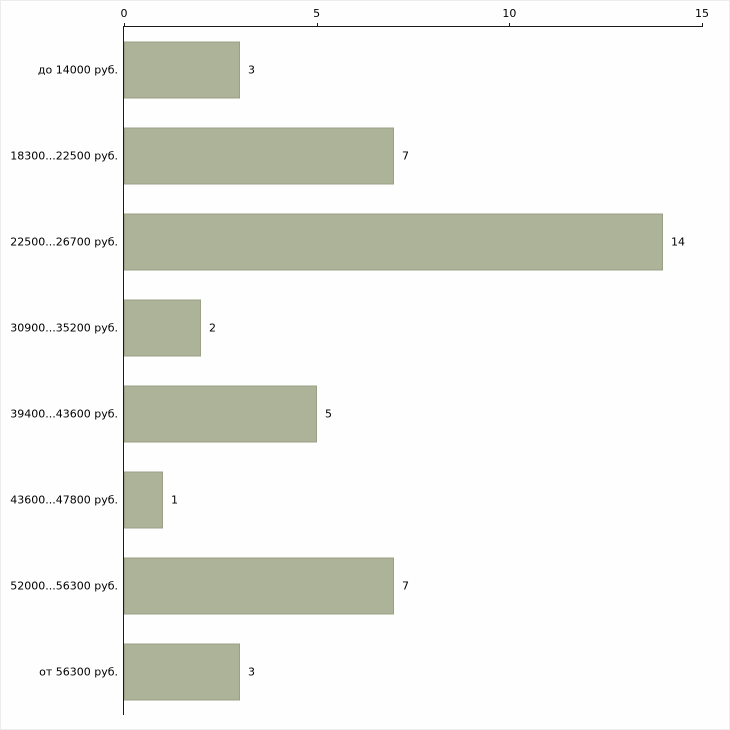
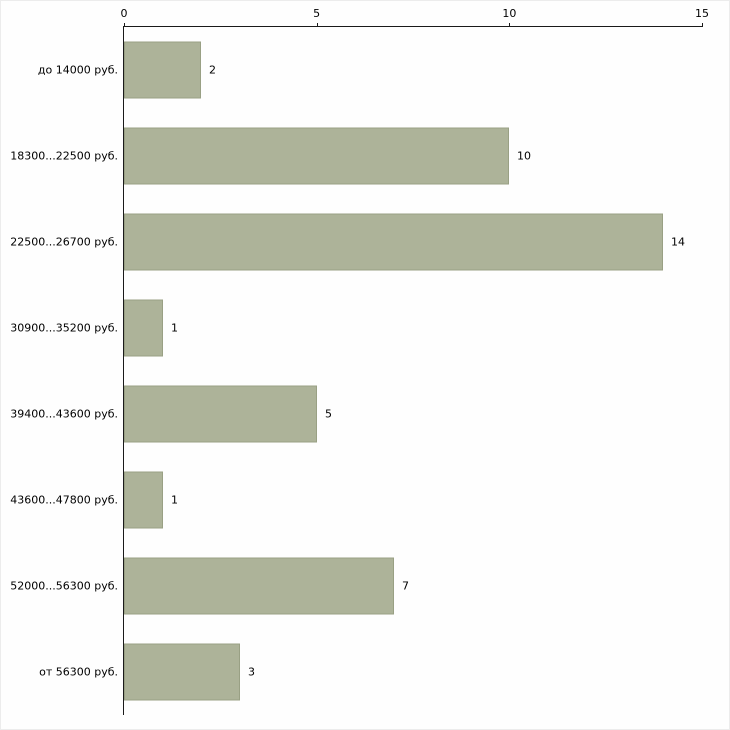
до 14000 руб.: 3 -> 2
18300...22500 руб.: 7 -> 10
30900...35200 руб.: 2 -> 1
